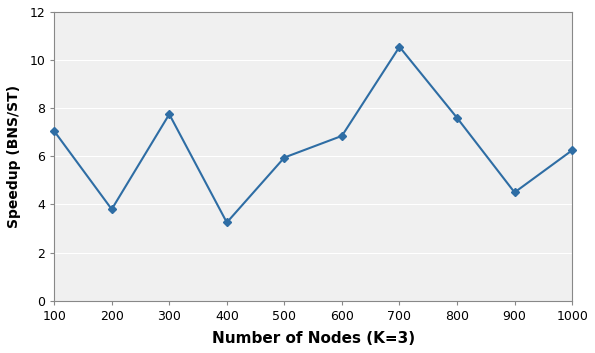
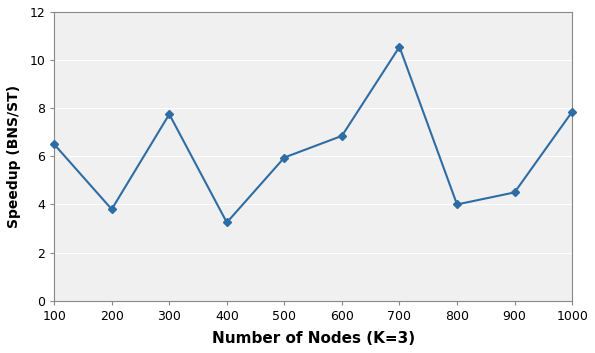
100: 7.05 -> 6.50
800: 7.60 -> 4.00
1000: 6.25 -> 7.85
